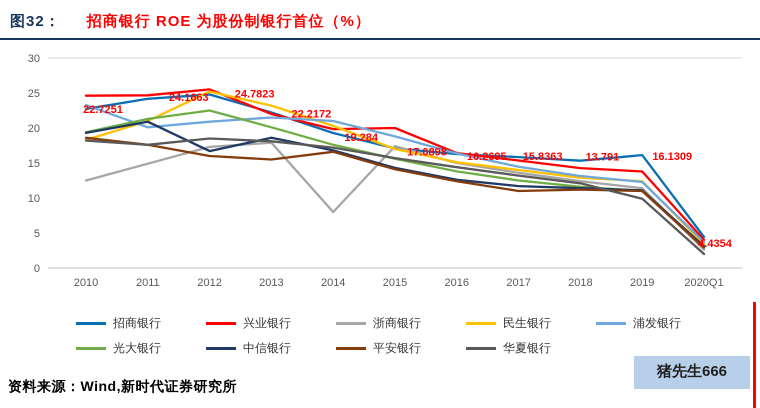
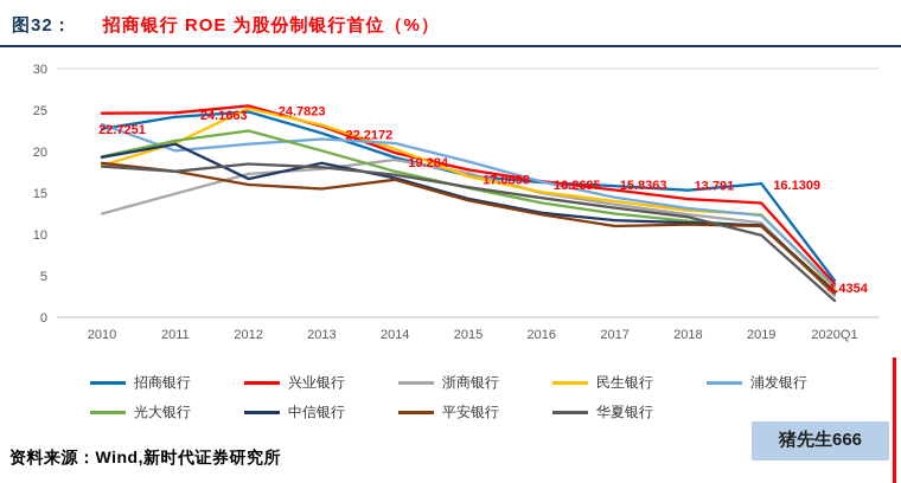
兴业银行/2013: 22 -> 23
浙商银行/2014: 8 -> 19
兴业银行/2015: 20 -> 18
